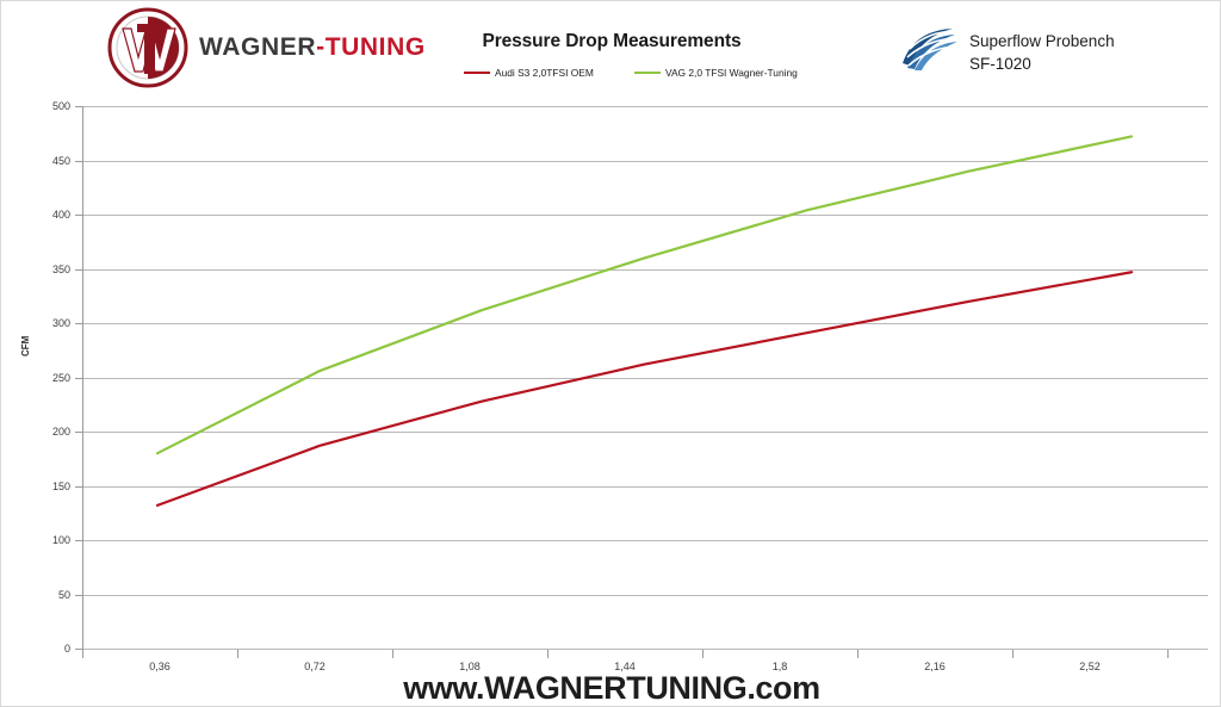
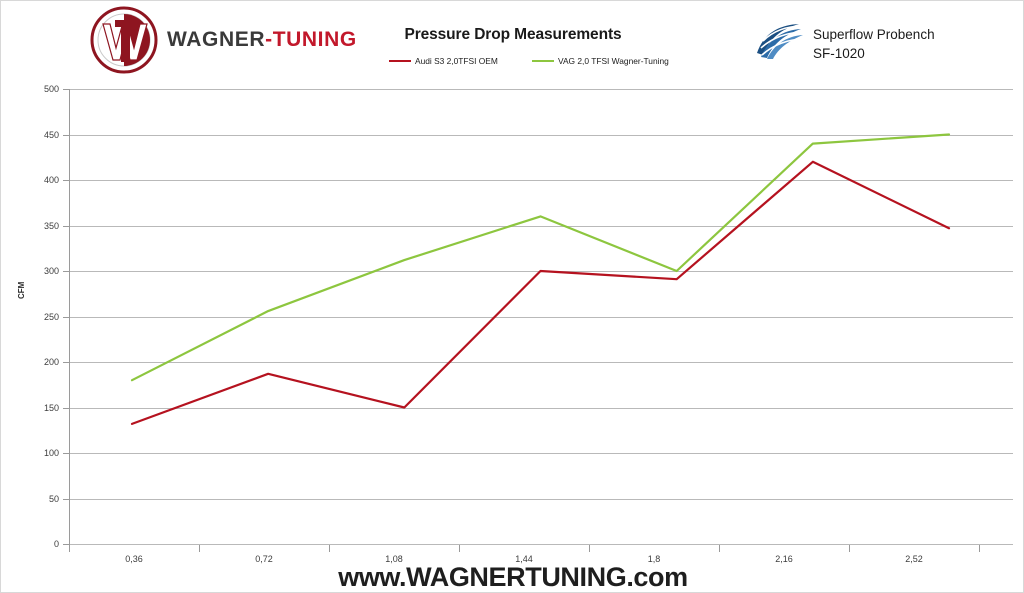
Audi S3 2,0TFSI OEM/1,08: 230 -> 150
Audi S3 2,0TFSI OEM/1,44: 260 -> 300
VAG 2,0 TFSI Wagner-Tuning/1,8: 400 -> 300
Audi S3 2,0TFSI OEM/2,16: 320 -> 420
VAG 2,0 TFSI Wagner-Tuning/2,52: 470 -> 450
